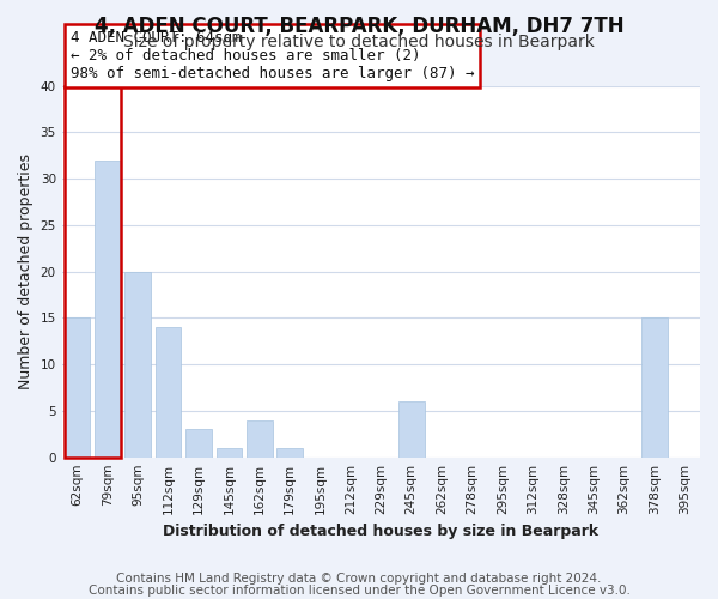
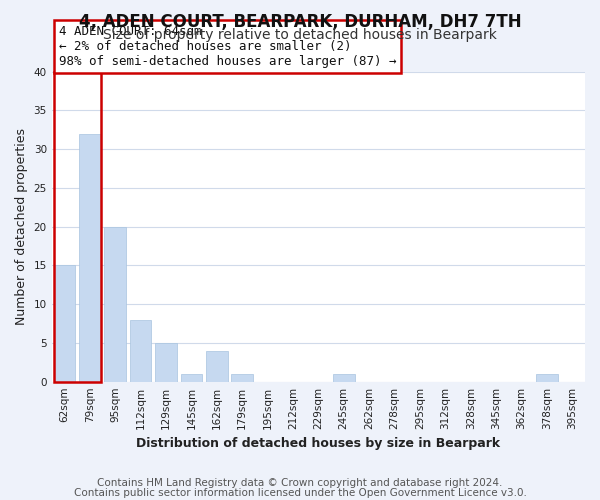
112sqm: 14 -> 8
129sqm: 3 -> 5
245sqm: 6 -> 1
378sqm: 15 -> 1
